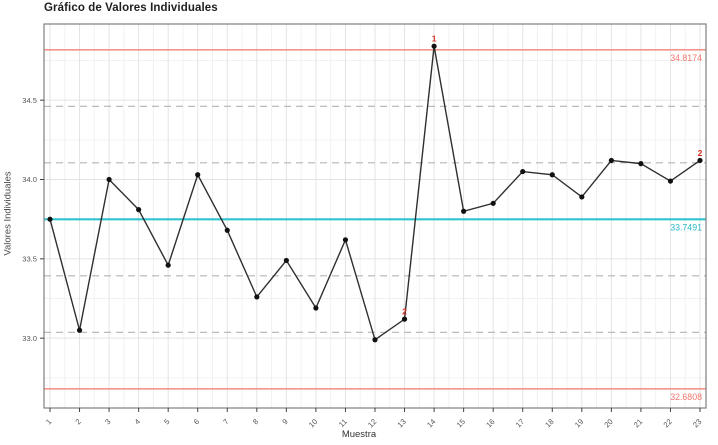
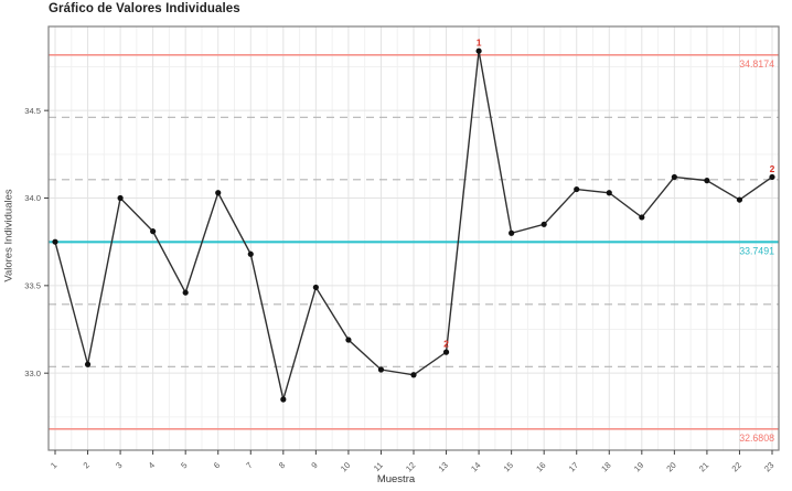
8: 33.26 -> 32.85
11: 33.62 -> 33.02
